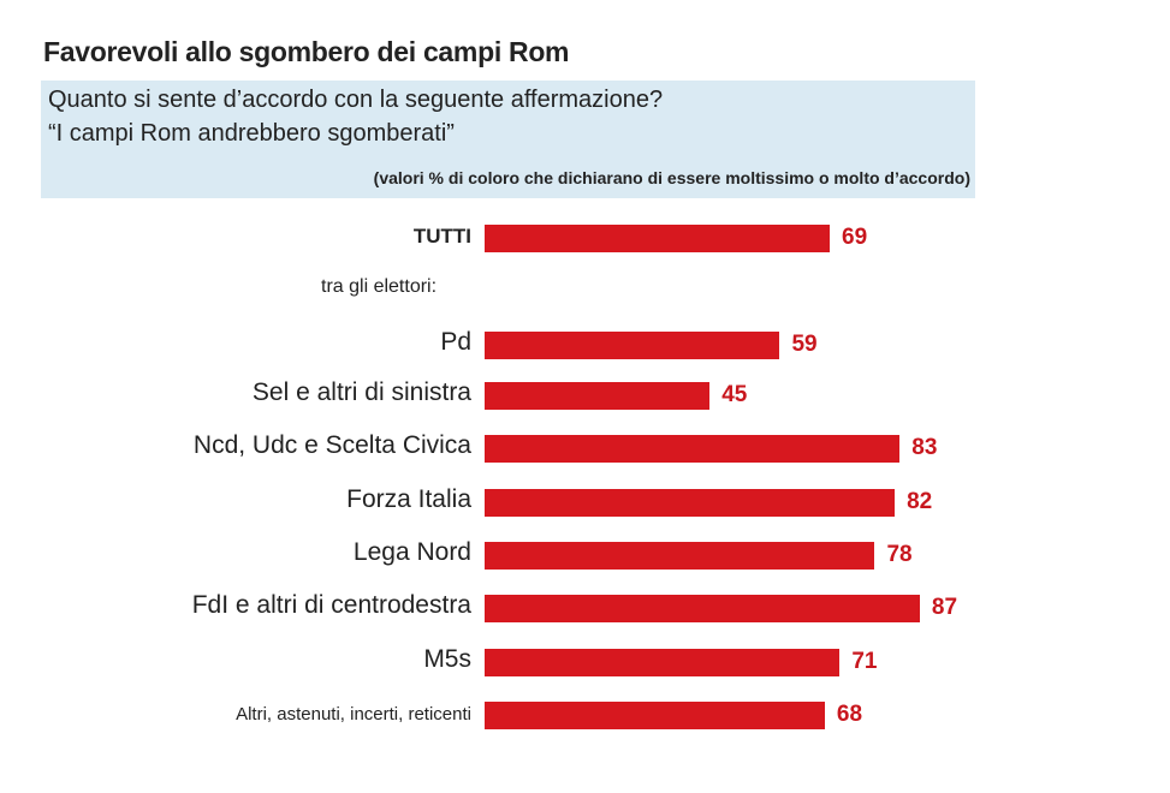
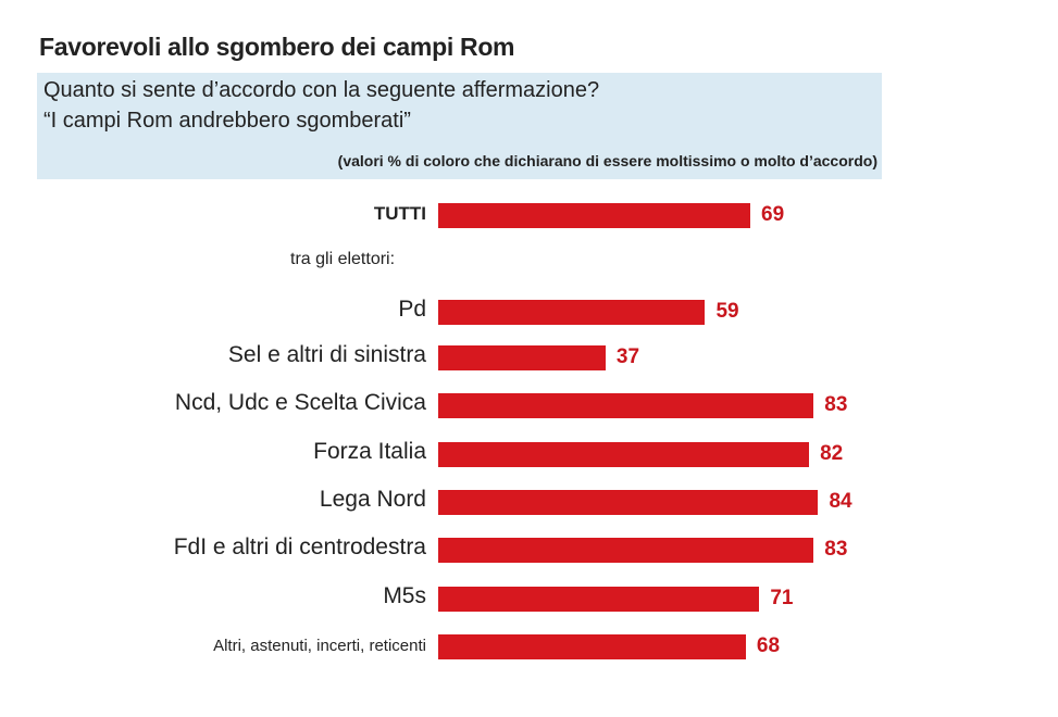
Sel e altri di sinistra: 45 -> 37
Lega Nord: 78 -> 84
FdI e altri di centrodestra: 87 -> 83
